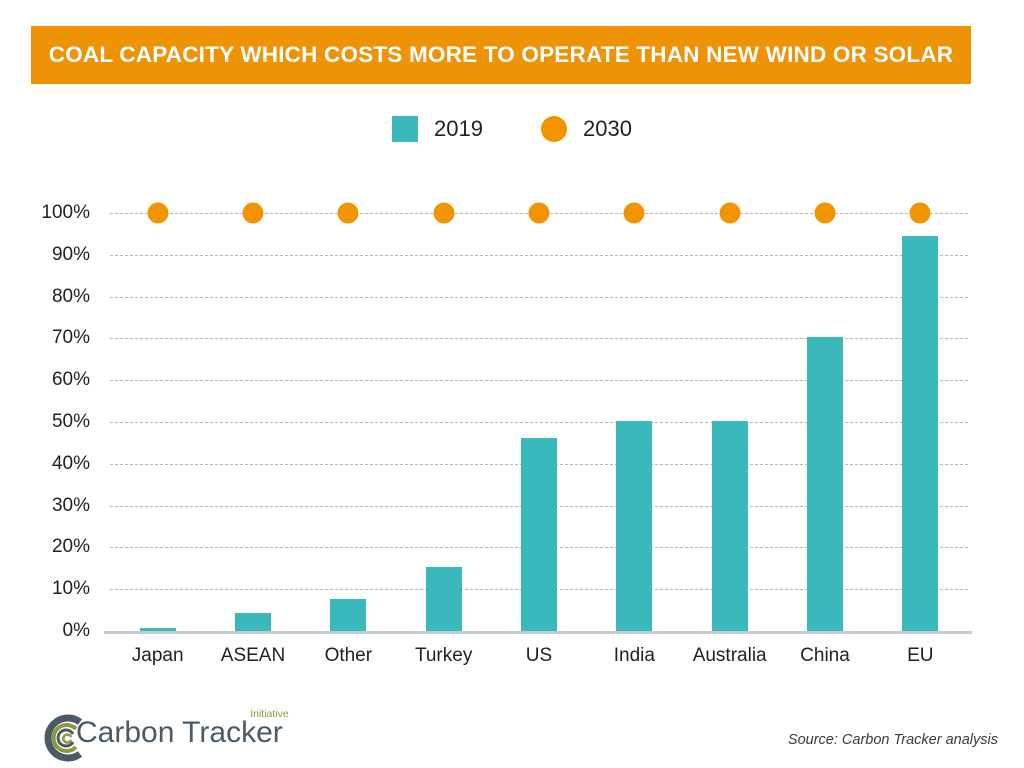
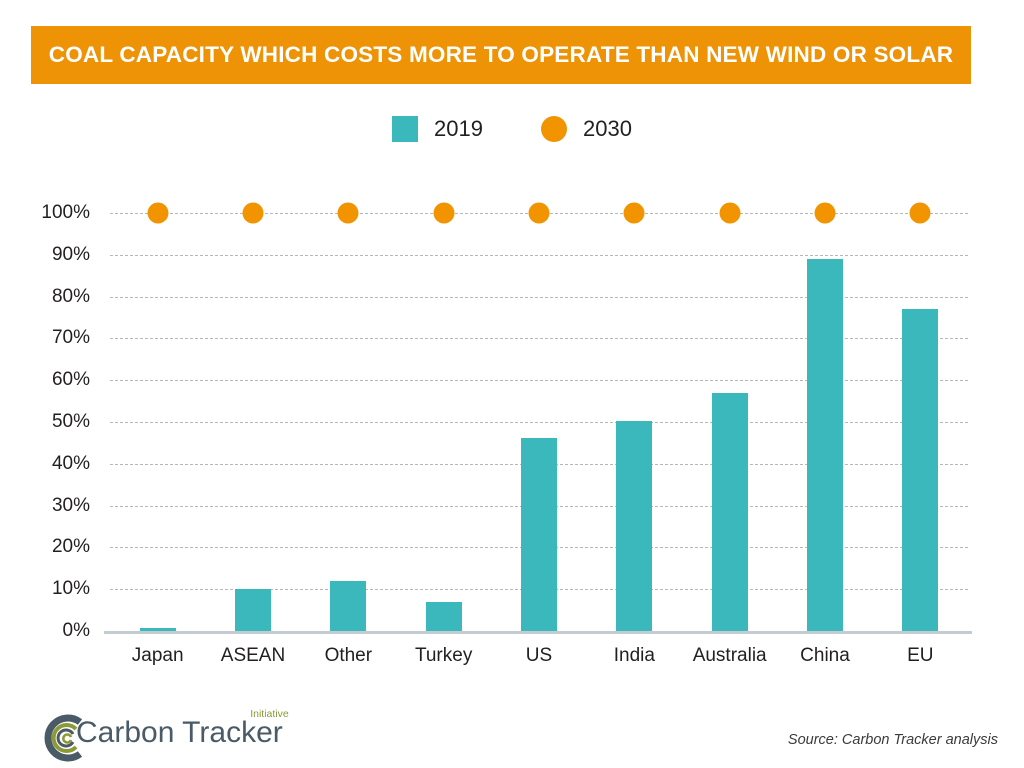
2019/ASEAN: 4% -> 10%
2019/Other: 8% -> 12%
2019/Turkey: 15% -> 7%
2019/Australia: 50% -> 57%
2019/China: 70% -> 89%
2019/EU: 94% -> 77%
